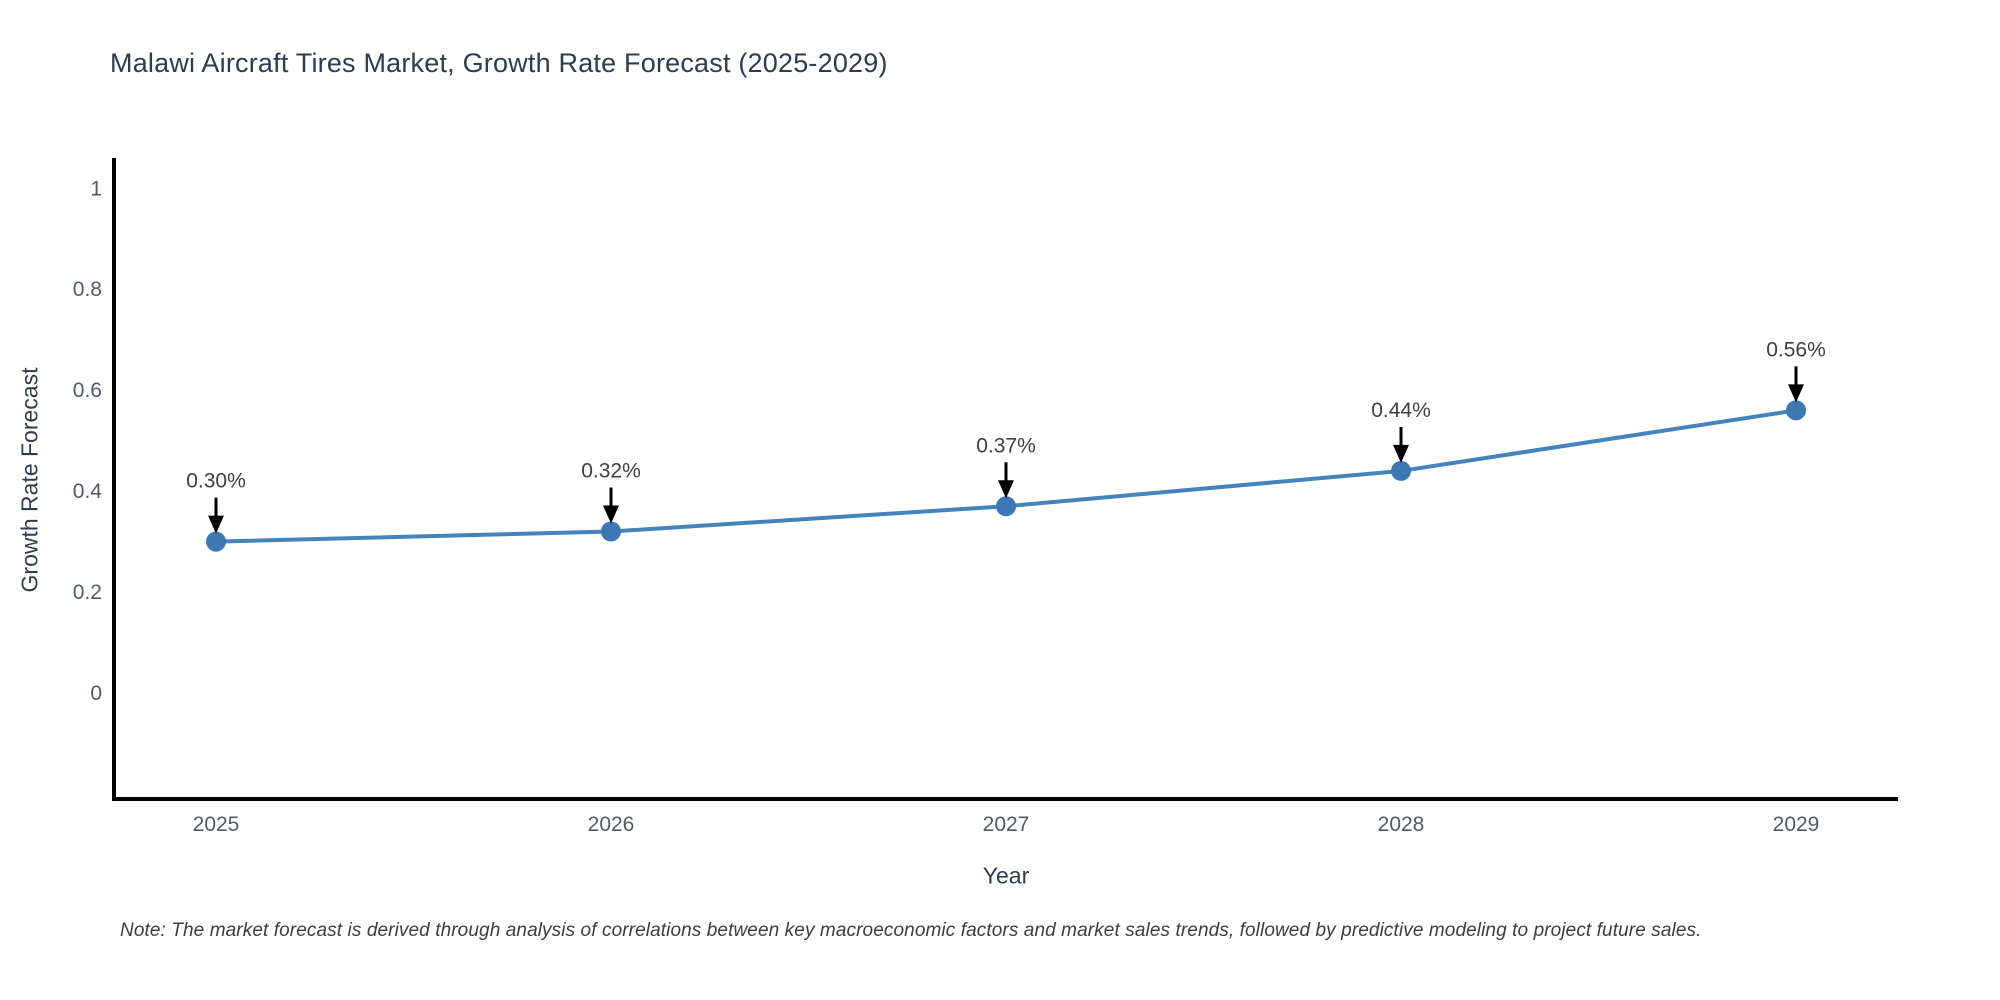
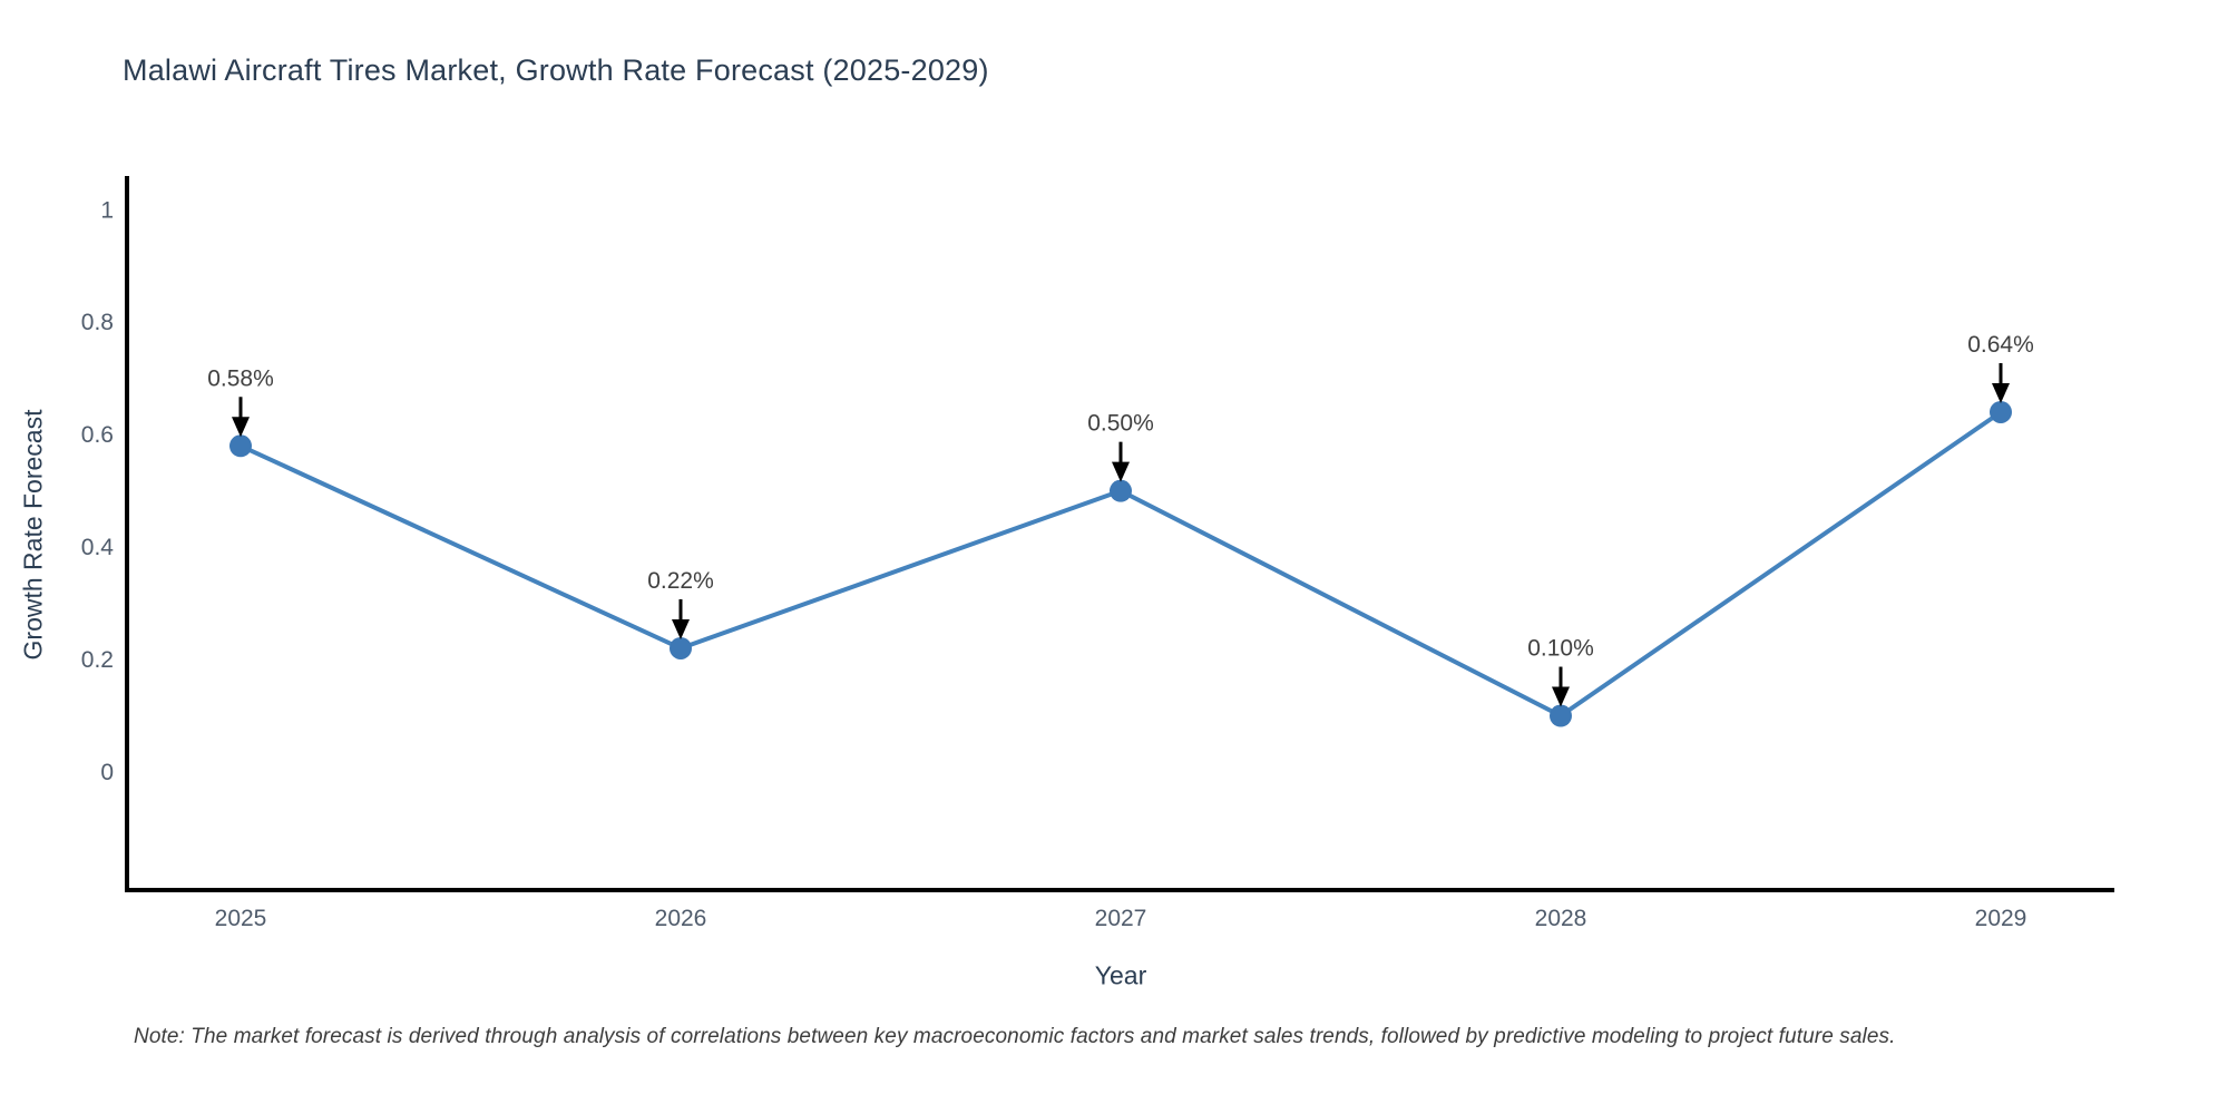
2025: 0.30% -> 0.58%
2026: 0.32% -> 0.22%
2027: 0.37% -> 0.50%
2028: 0.44% -> 0.10%
2029: 0.56% -> 0.64%
